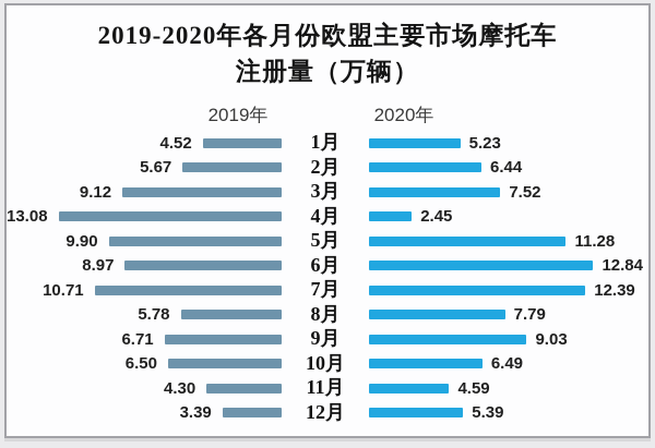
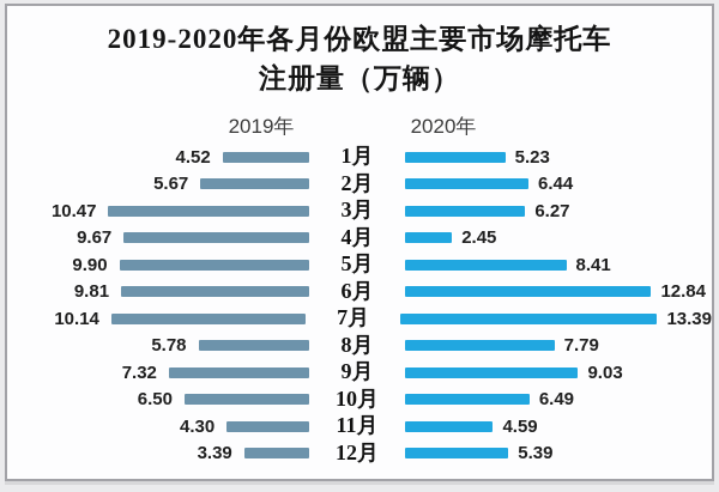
2019年/3月: 9.12 -> 10.47
2020年/3月: 7.52 -> 6.27
2019年/4月: 13.08 -> 9.67
2020年/5月: 11.28 -> 8.41
2019年/6月: 8.97 -> 9.81
2019年/7月: 10.71 -> 10.14
2020年/7月: 12.39 -> 13.39
2019年/9月: 6.71 -> 7.32
